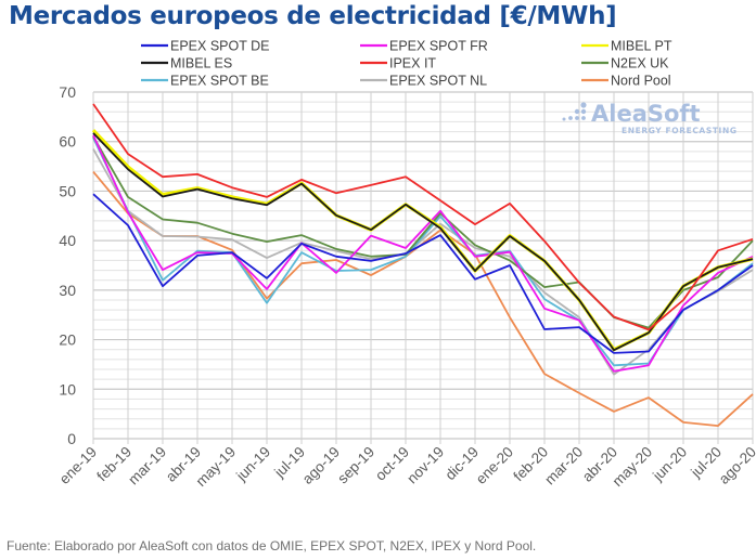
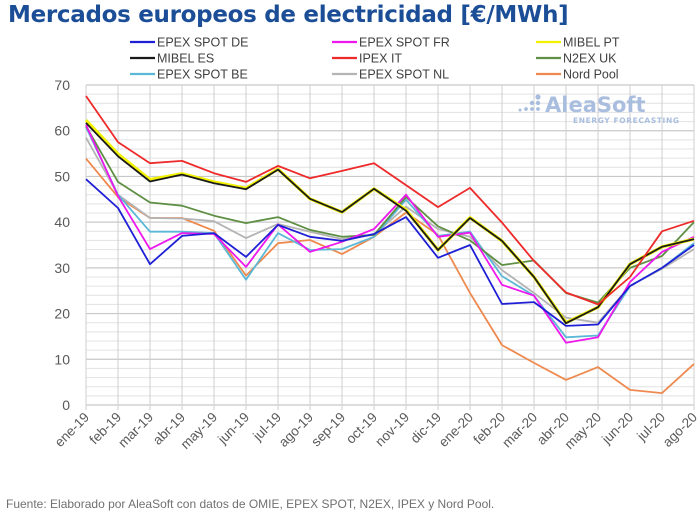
EPEX SPOT BE/mar-19: 32 -> 38
EPEX SPOT FR/sep-19: 41 -> 36
EPEX SPOT NL/abr-20: 13 -> 19
